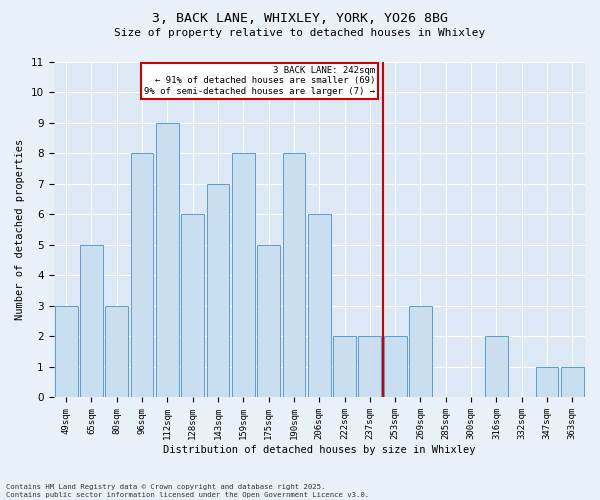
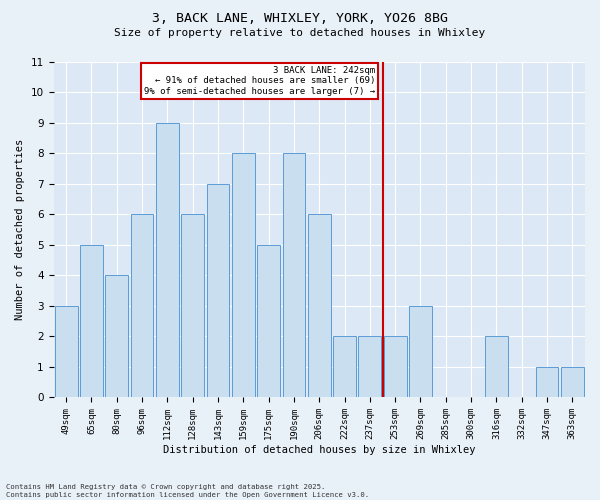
80sqm: 3 -> 4
96sqm: 8 -> 6
